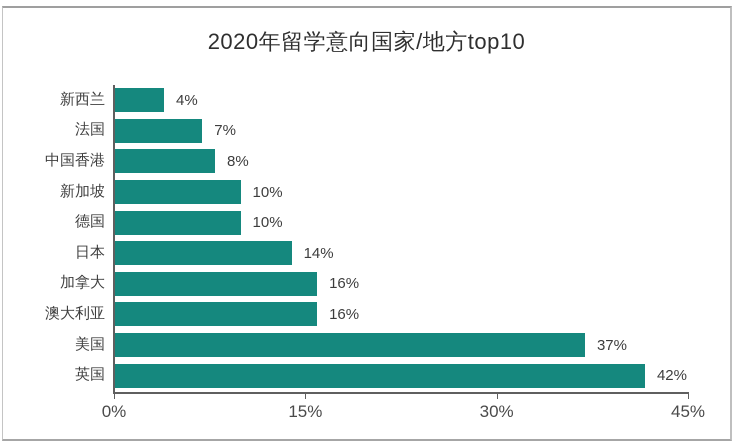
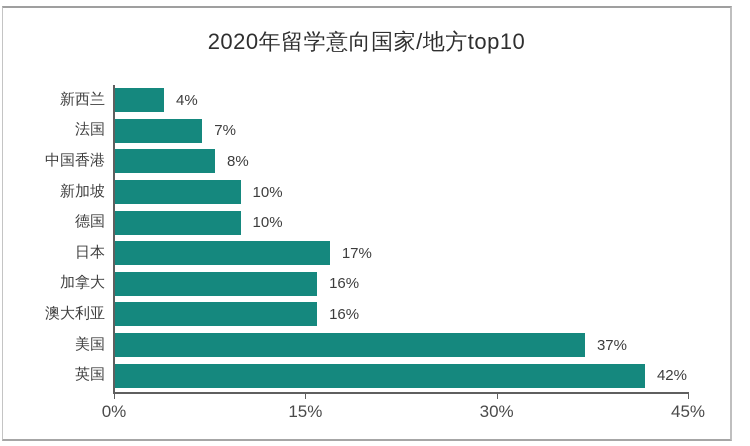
日本: 14% -> 17%
